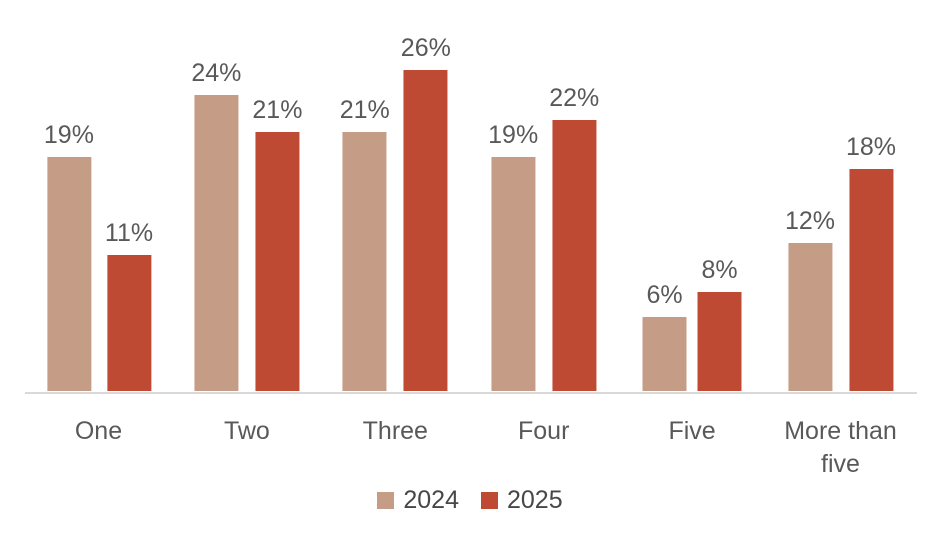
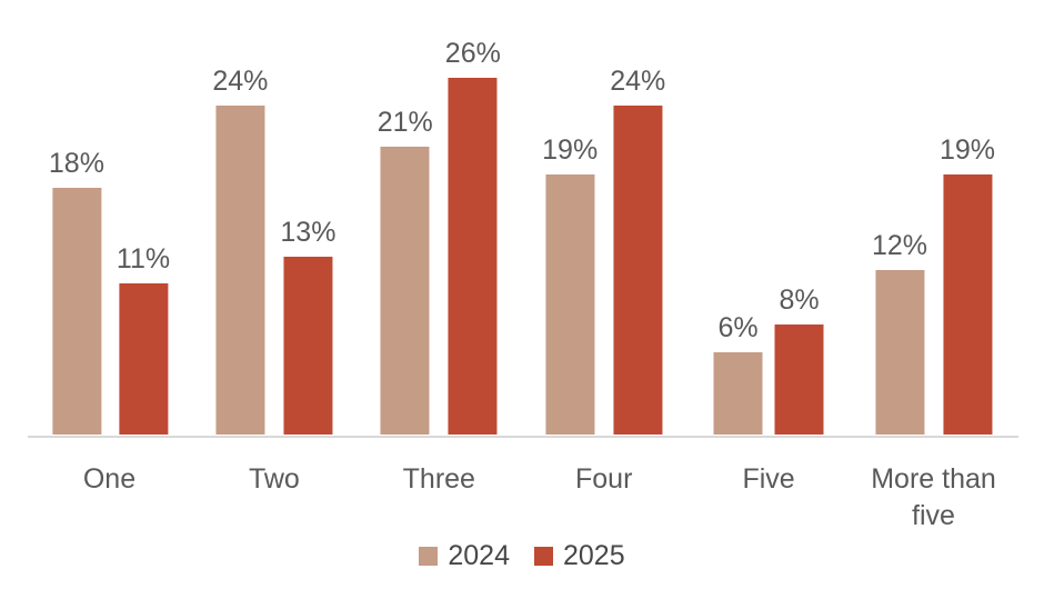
2024/One: 19% -> 18%
2025/Two: 21% -> 13%
2025/Four: 22% -> 24%
2025/More than five: 18% -> 19%
